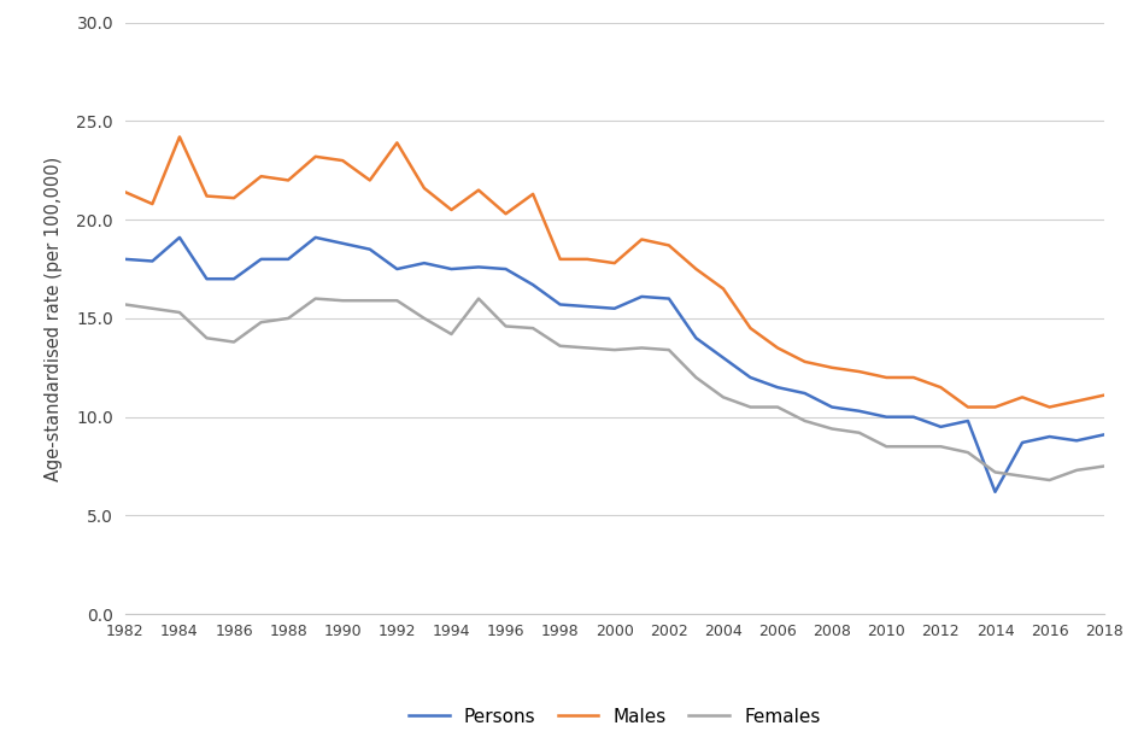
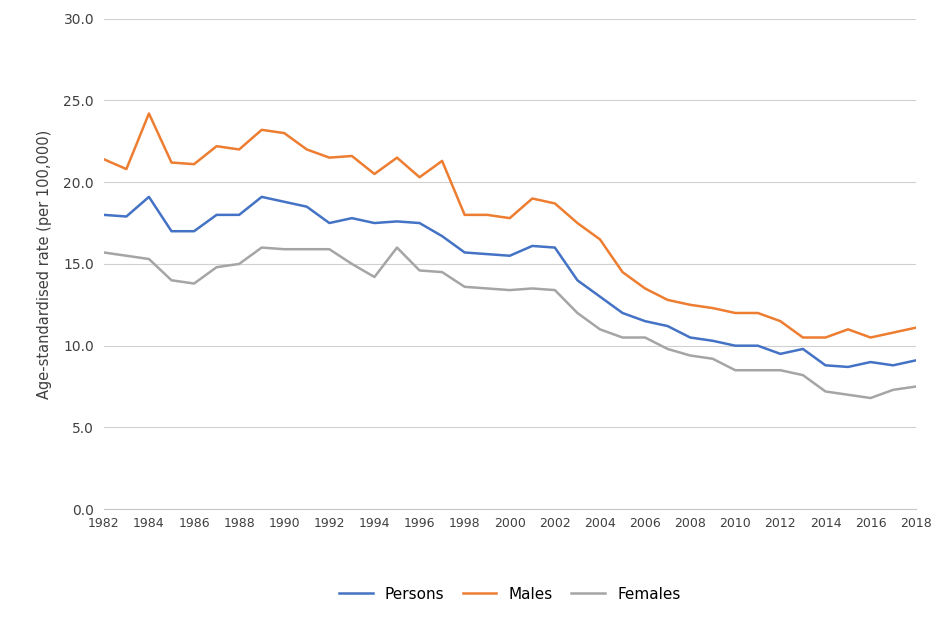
Males/1992: 23.9 -> 21.5
Persons/2014: 6.2 -> 8.8
